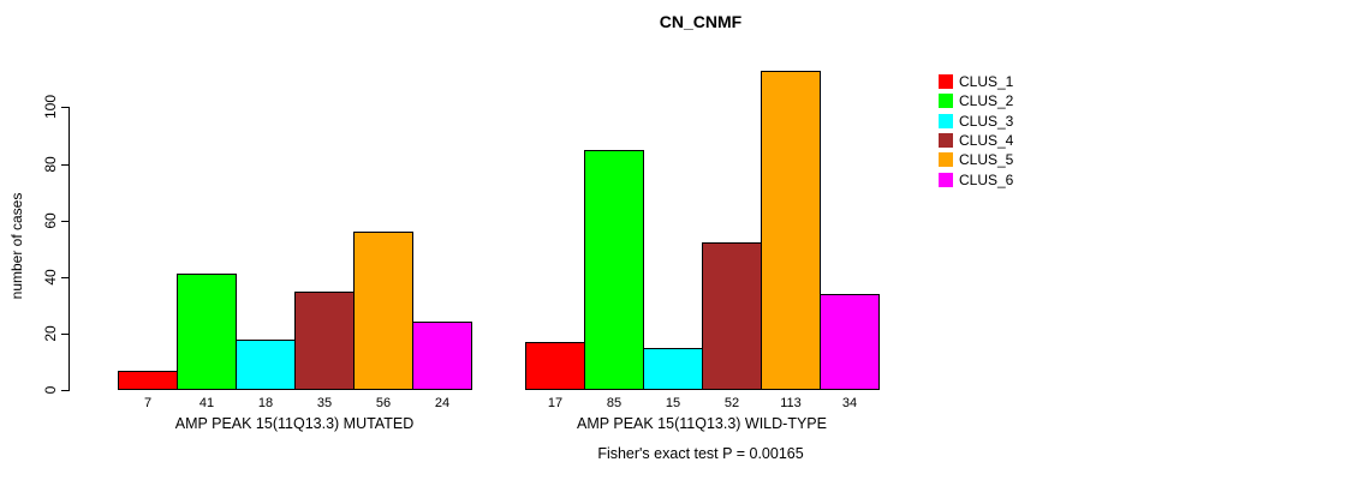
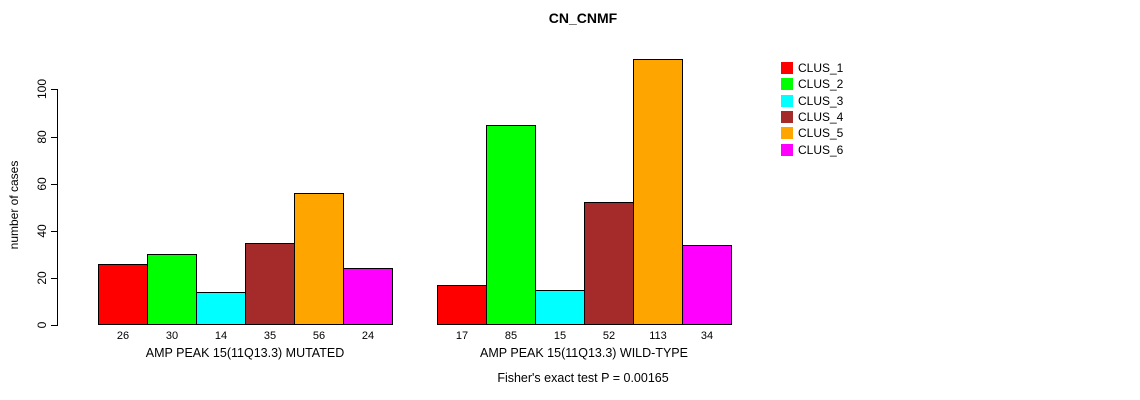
CLUS_1/AMP PEAK 15(11Q13.3) MUTATED: 7 -> 26
CLUS_2/AMP PEAK 15(11Q13.3) MUTATED: 41 -> 30
CLUS_3/AMP PEAK 15(11Q13.3) MUTATED: 18 -> 14
